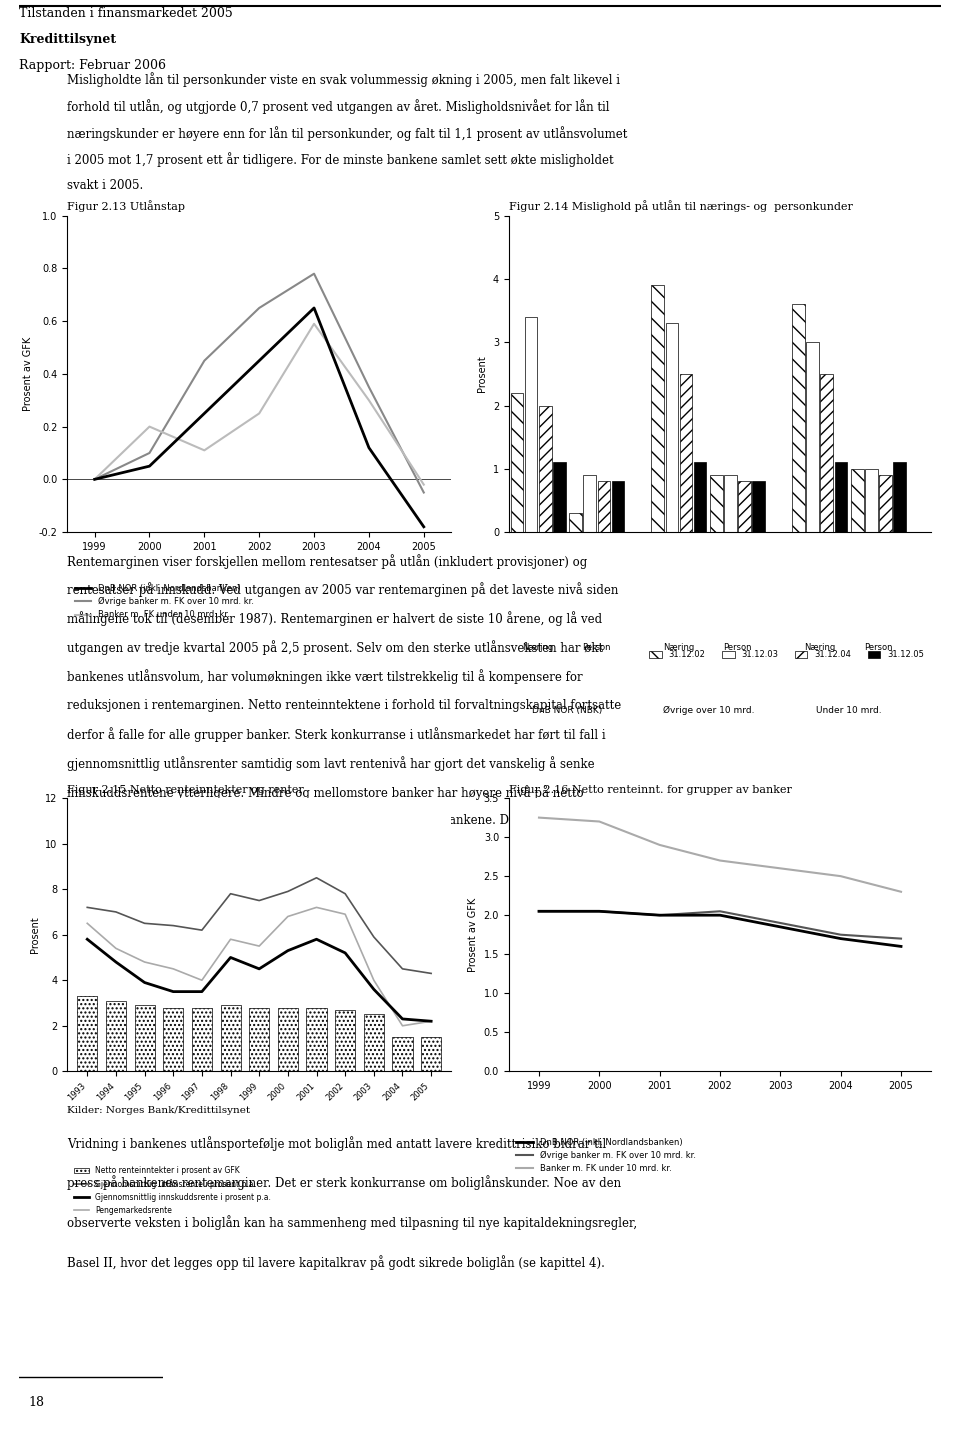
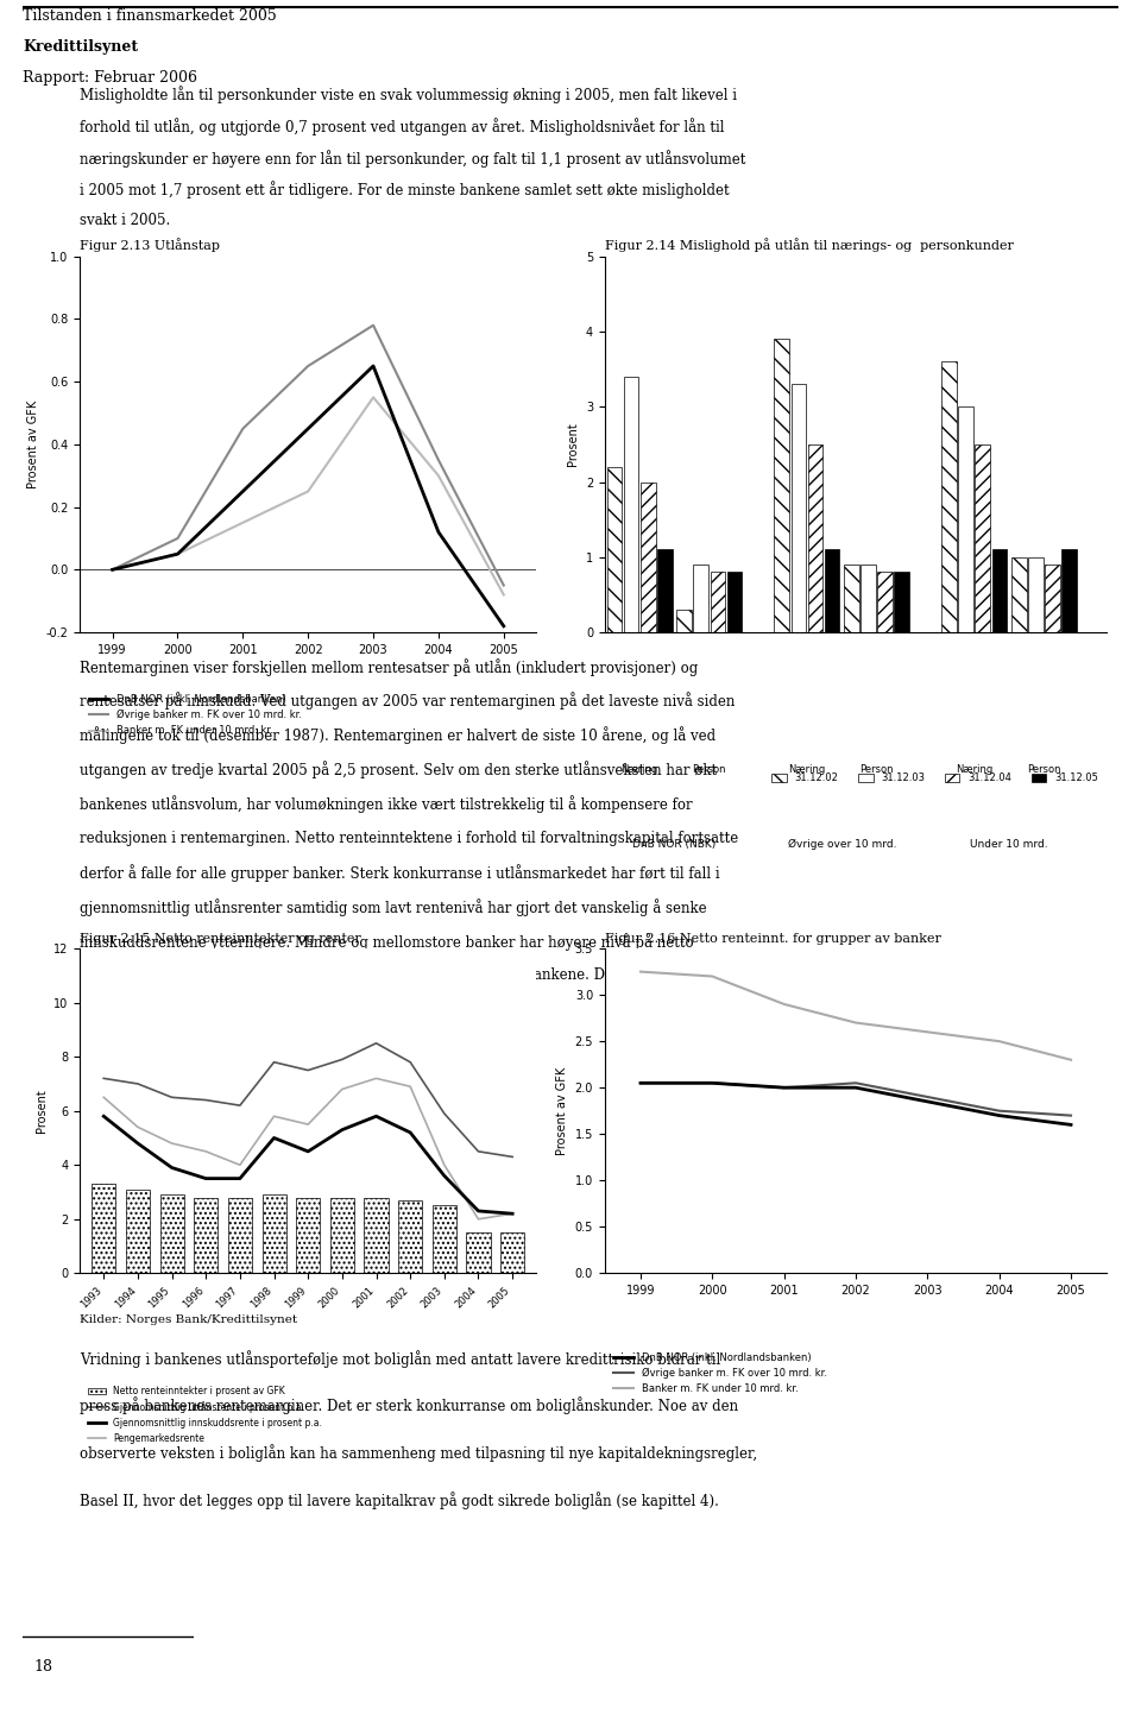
Figur 2.13 Utlånstap/Banker m. FK under 10 mrd. kr./2000: 0.20 -> 0.05
Figur 2.13 Utlånstap/Banker m. FK under 10 mrd. kr./2001: 0.11 -> 0.15
Figur 2.13 Utlånstap/Banker m. FK under 10 mrd. kr./2003: 0.59 -> 0.55
Figur 2.13 Utlånstap/Banker m. FK under 10 mrd. kr./2005: -0.02 -> -0.08
